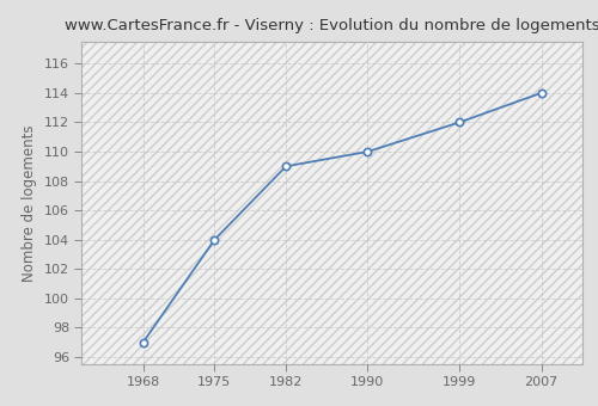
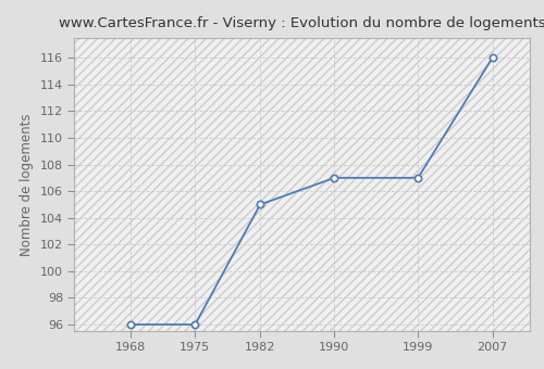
1968: 97 -> 96
1975: 104 -> 96
1982: 109 -> 105
1990: 110 -> 107
1999: 112 -> 107
2007: 114 -> 116
